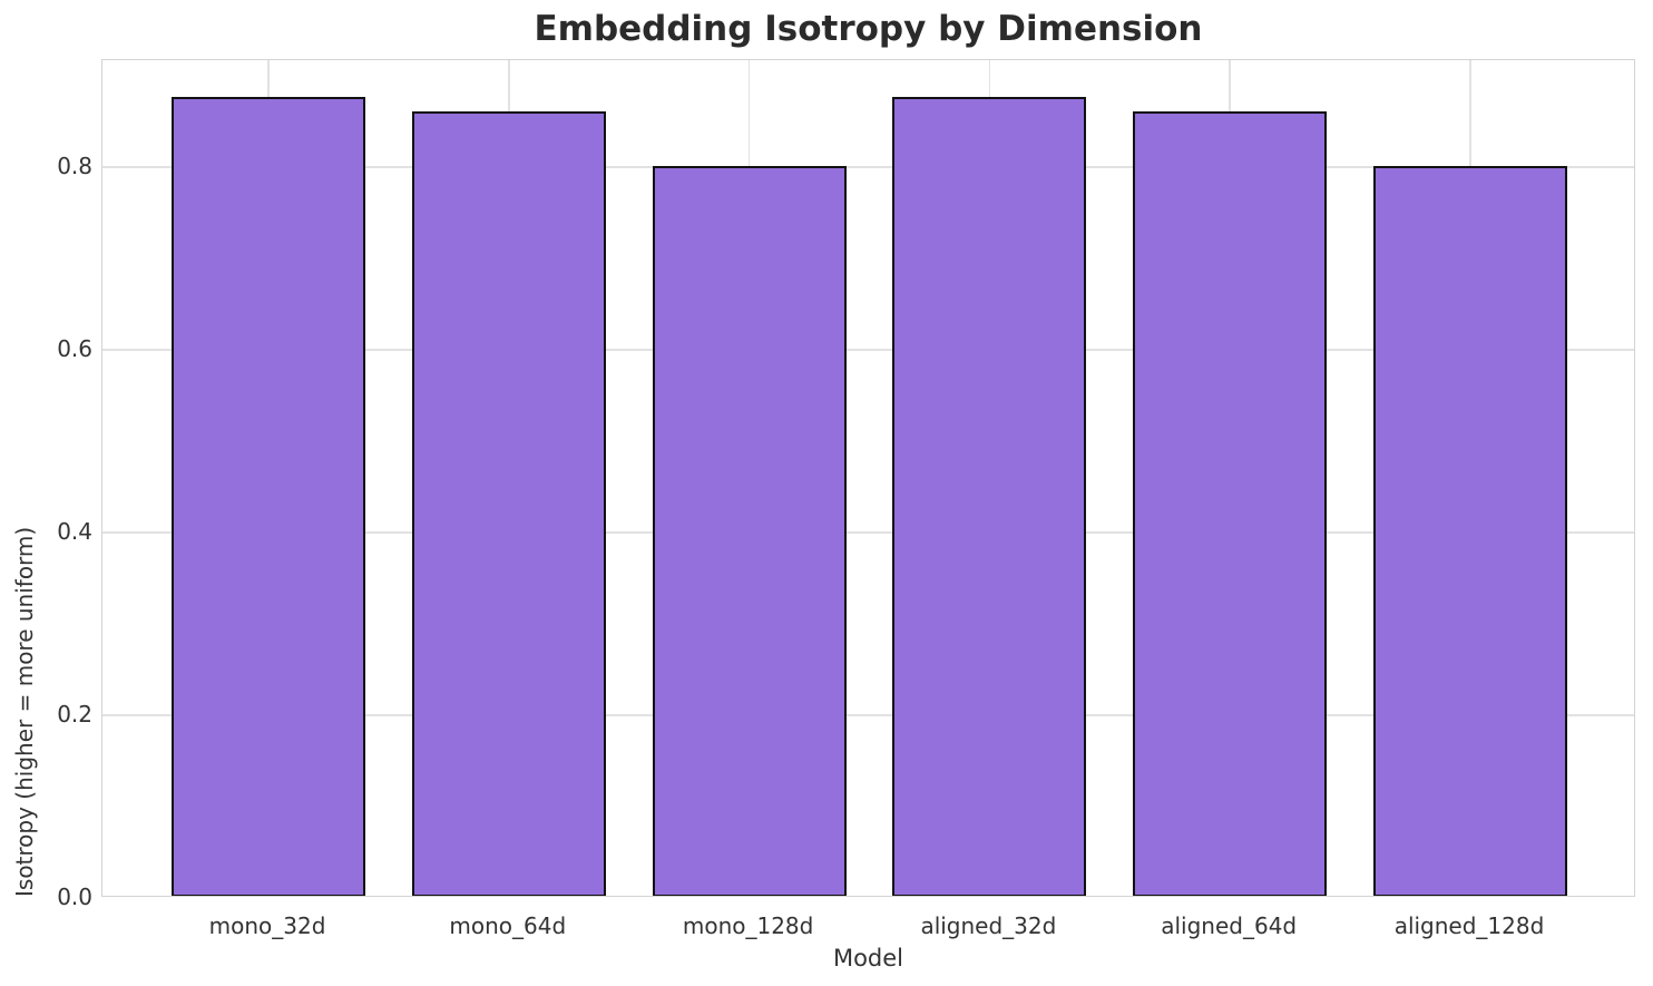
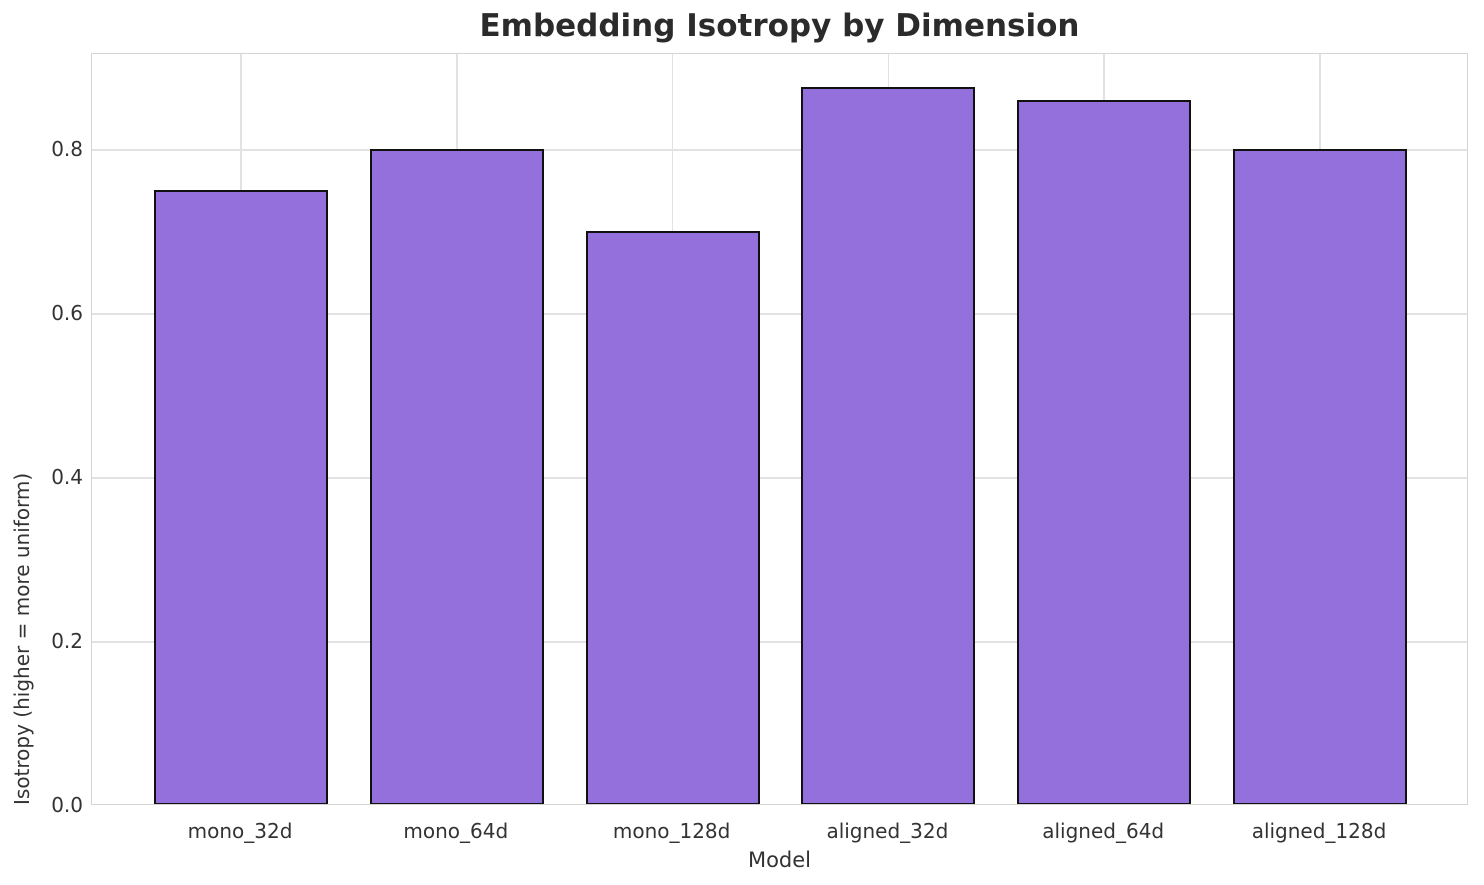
mono_32d: 0.88 -> 0.75
mono_64d: 0.86 -> 0.80
mono_128d: 0.80 -> 0.70
